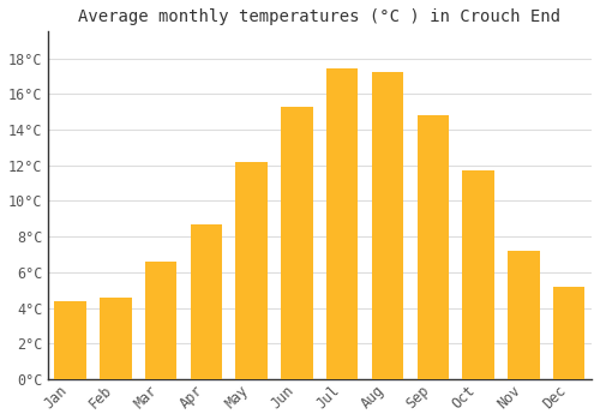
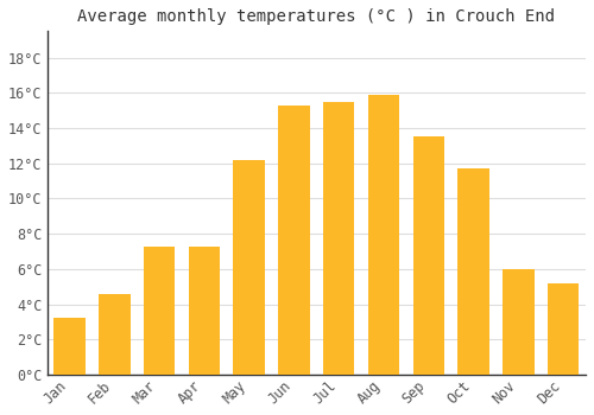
Jan: 4.4°C -> 3.2°C
Mar: 6.6°C -> 7.3°C
Apr: 8.7°C -> 7.3°C
Jul: 17.4°C -> 15.5°C
Aug: 17.2°C -> 15.9°C
Sep: 14.8°C -> 13.5°C
Nov: 7.2°C -> 6.0°C
